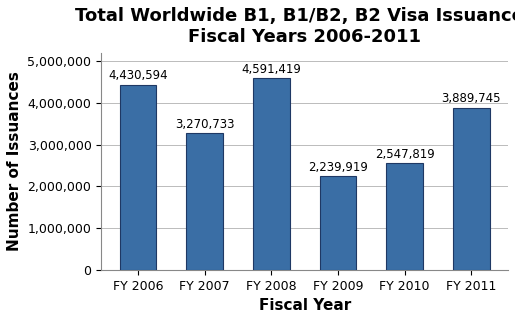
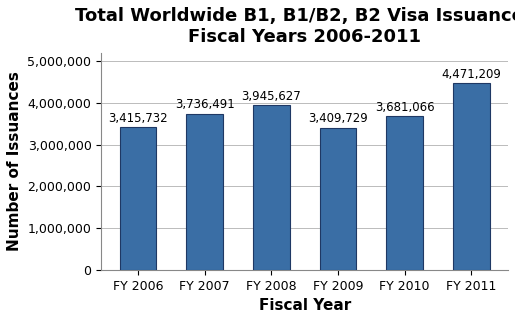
FY 2006: 4,430,594 -> 3,415,732
FY 2007: 3,270,733 -> 3,736,491
FY 2008: 4,591,419 -> 3,945,627
FY 2009: 2,239,919 -> 3,409,729
FY 2010: 2,547,819 -> 3,681,066
FY 2011: 3,889,745 -> 4,471,209
